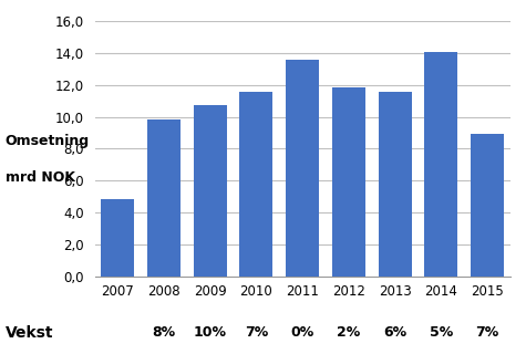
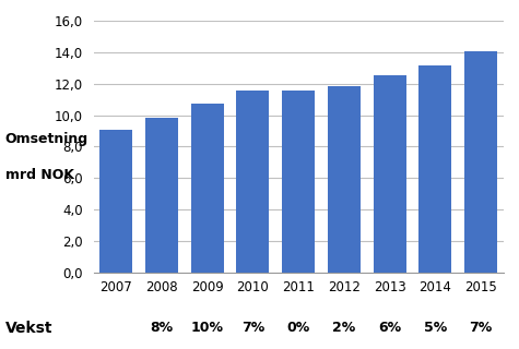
2007: 4,8 -> 9,1
2011: 13,6 -> 11,6
2013: 11,6 -> 12,6
2014: 14,1 -> 13,2
2015: 8,9 -> 14,1
